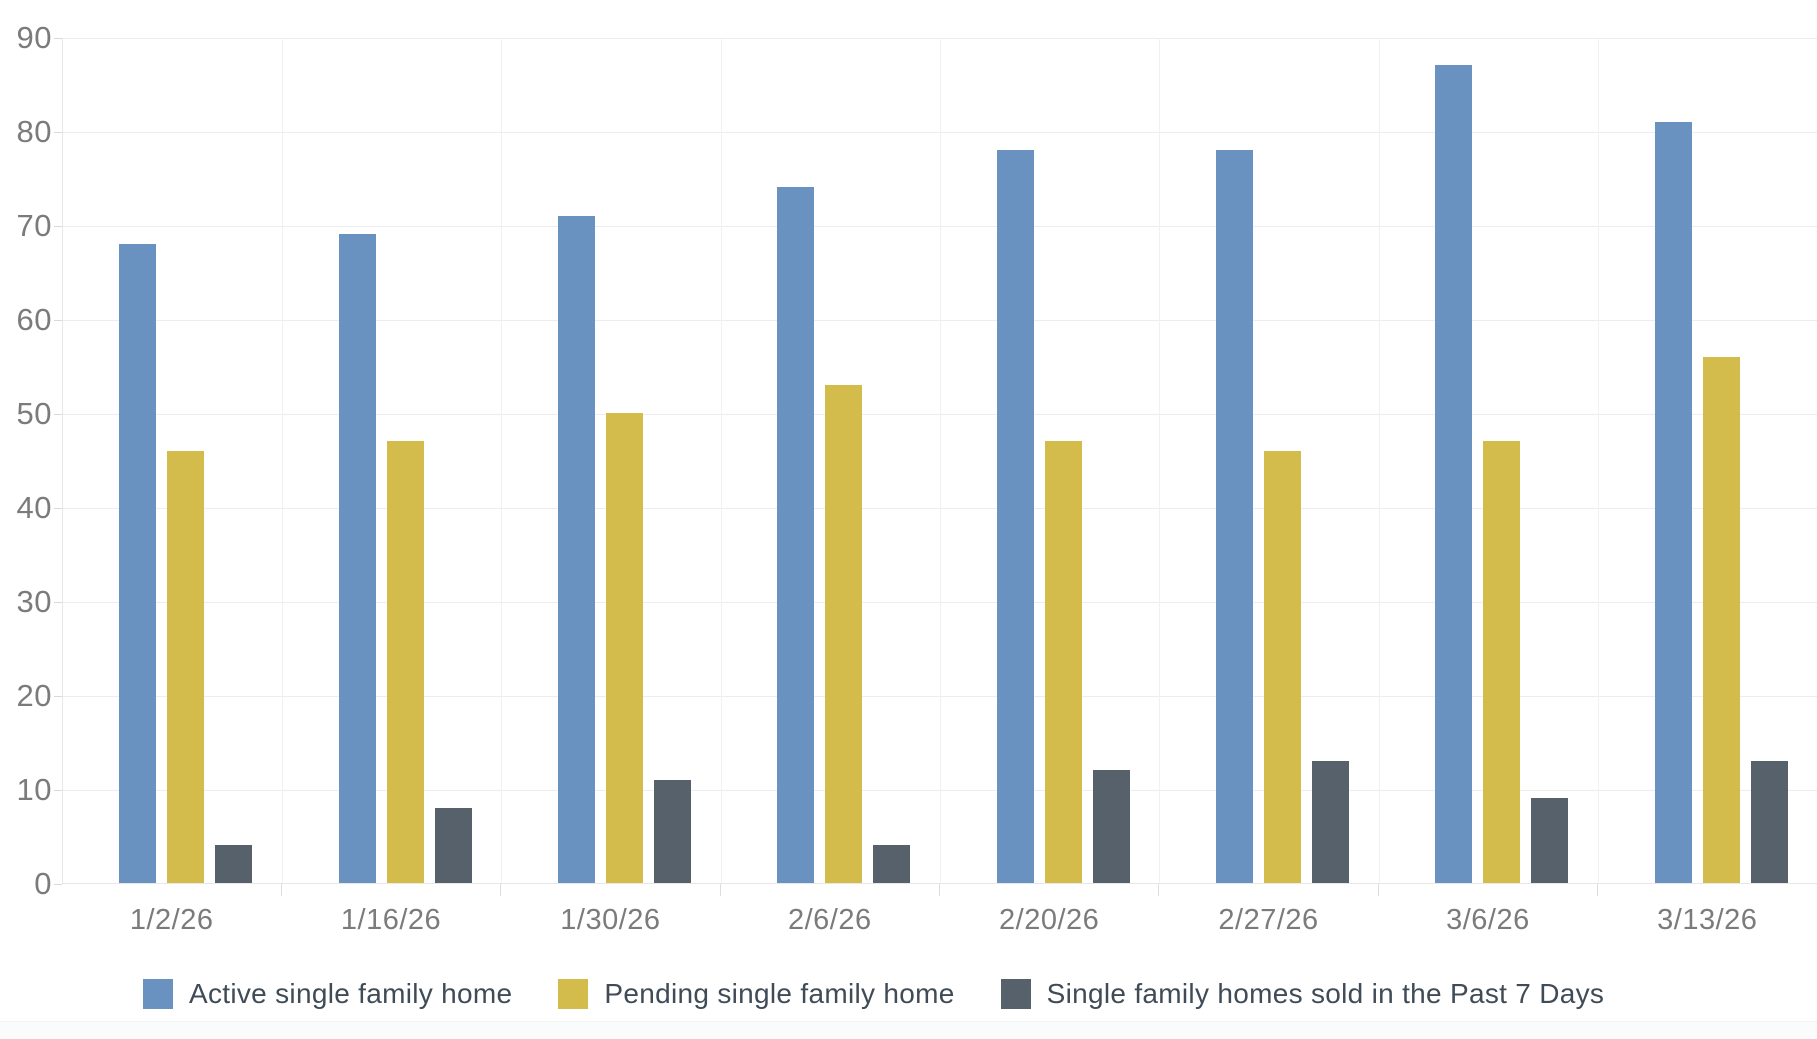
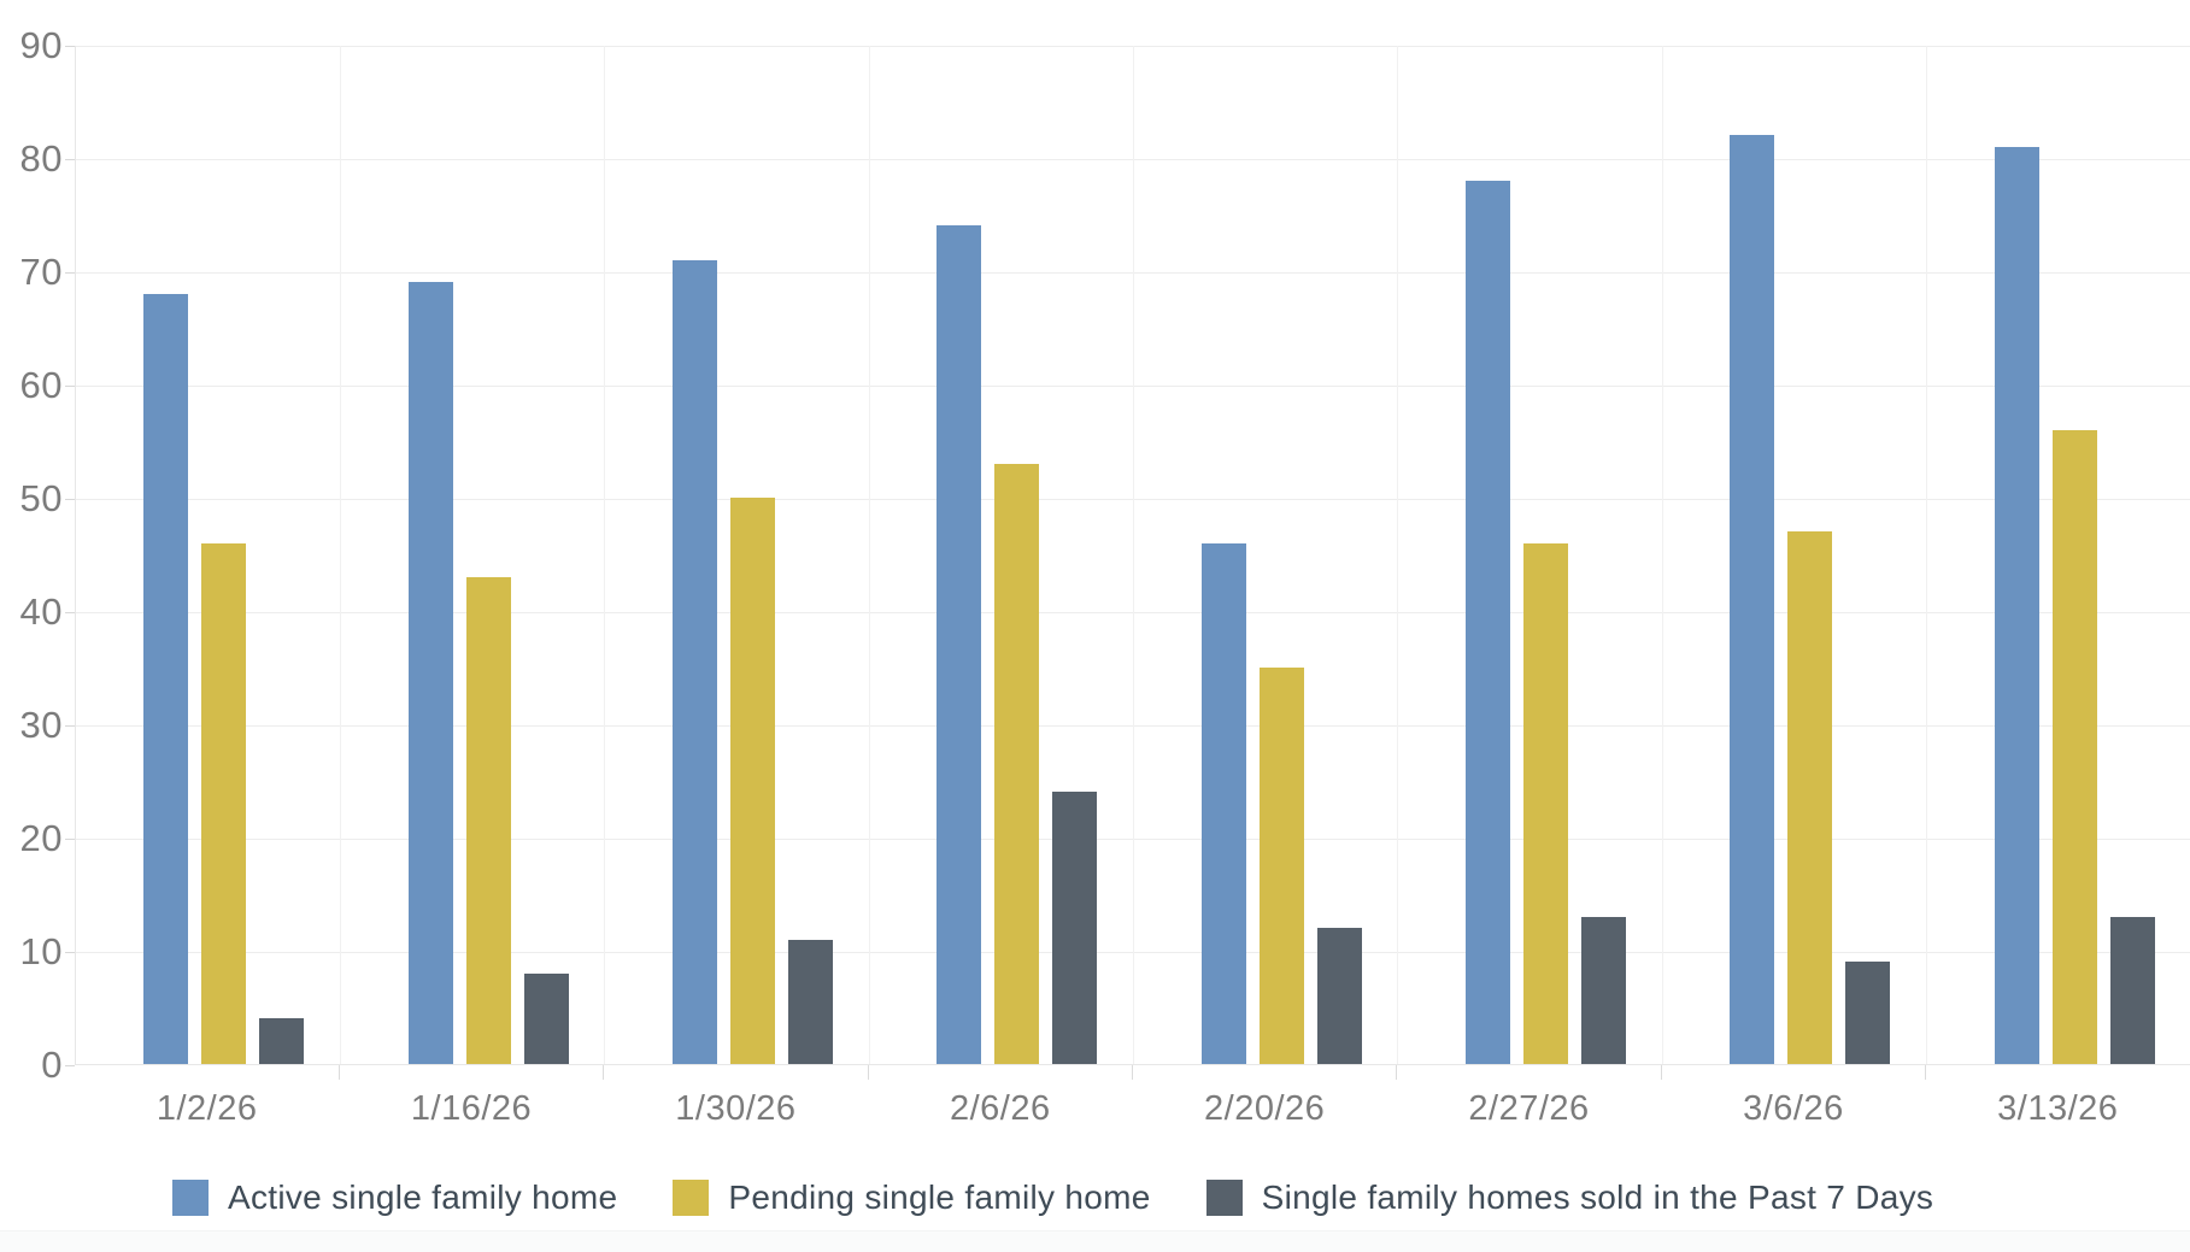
Pending single family home/1/16/26: 47 -> 43
Single family homes sold in the Past 7 Days/2/6/26: 4 -> 24
Active single family home/2/20/26: 78 -> 46
Pending single family home/2/20/26: 47 -> 35
Active single family home/3/6/26: 87 -> 82
